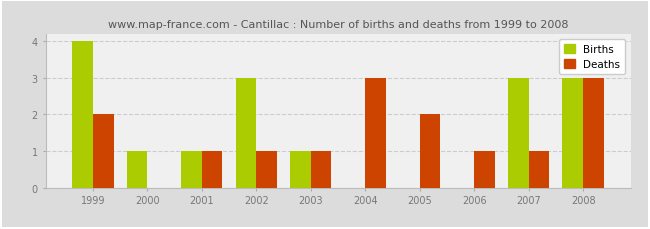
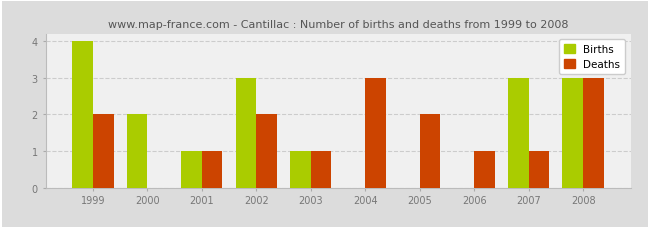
Births/2000: 1 -> 2
Deaths/2002: 1 -> 2
